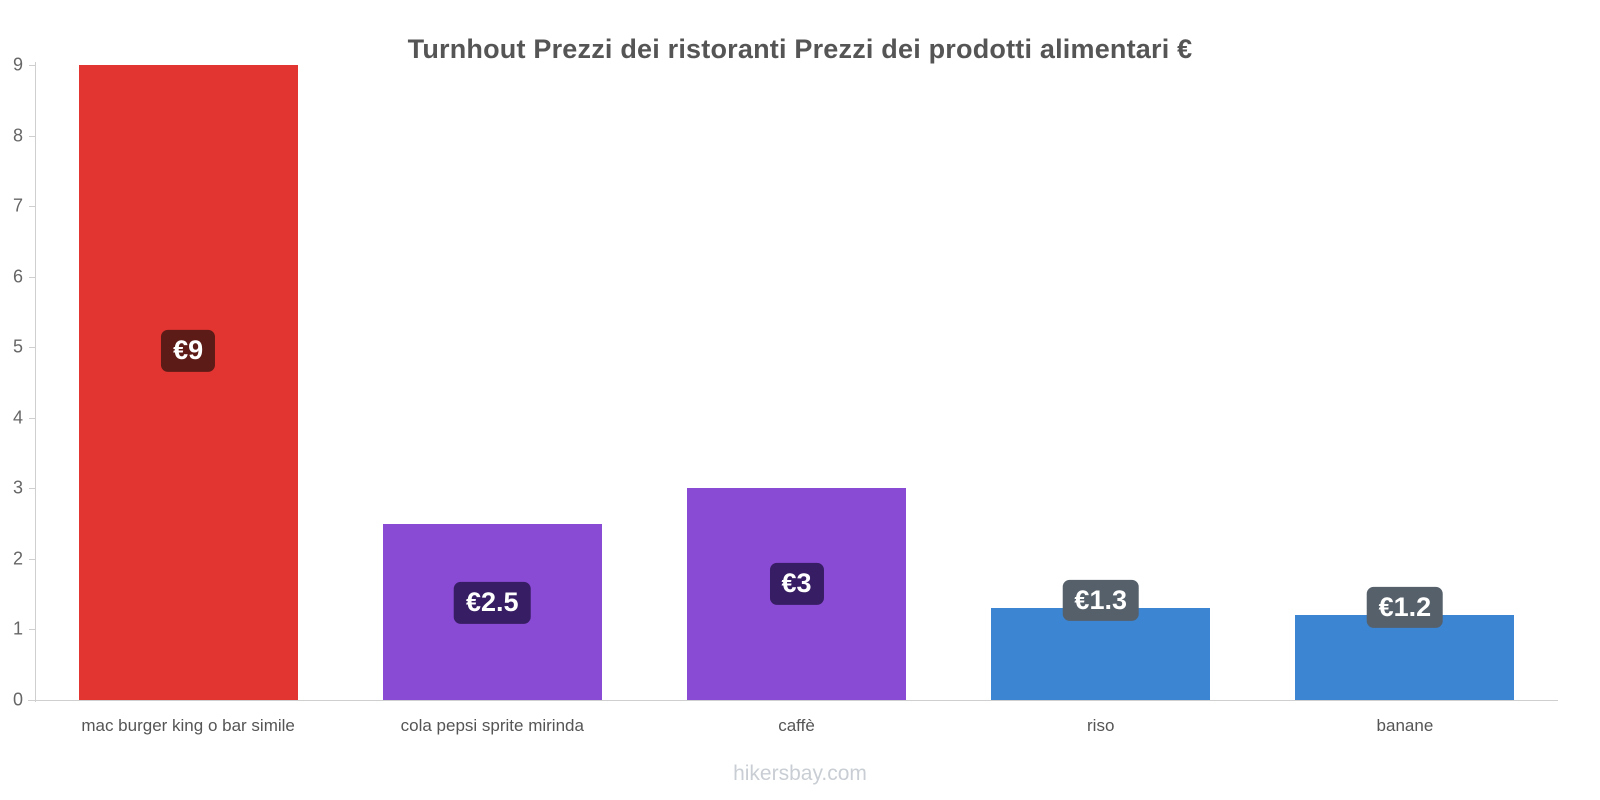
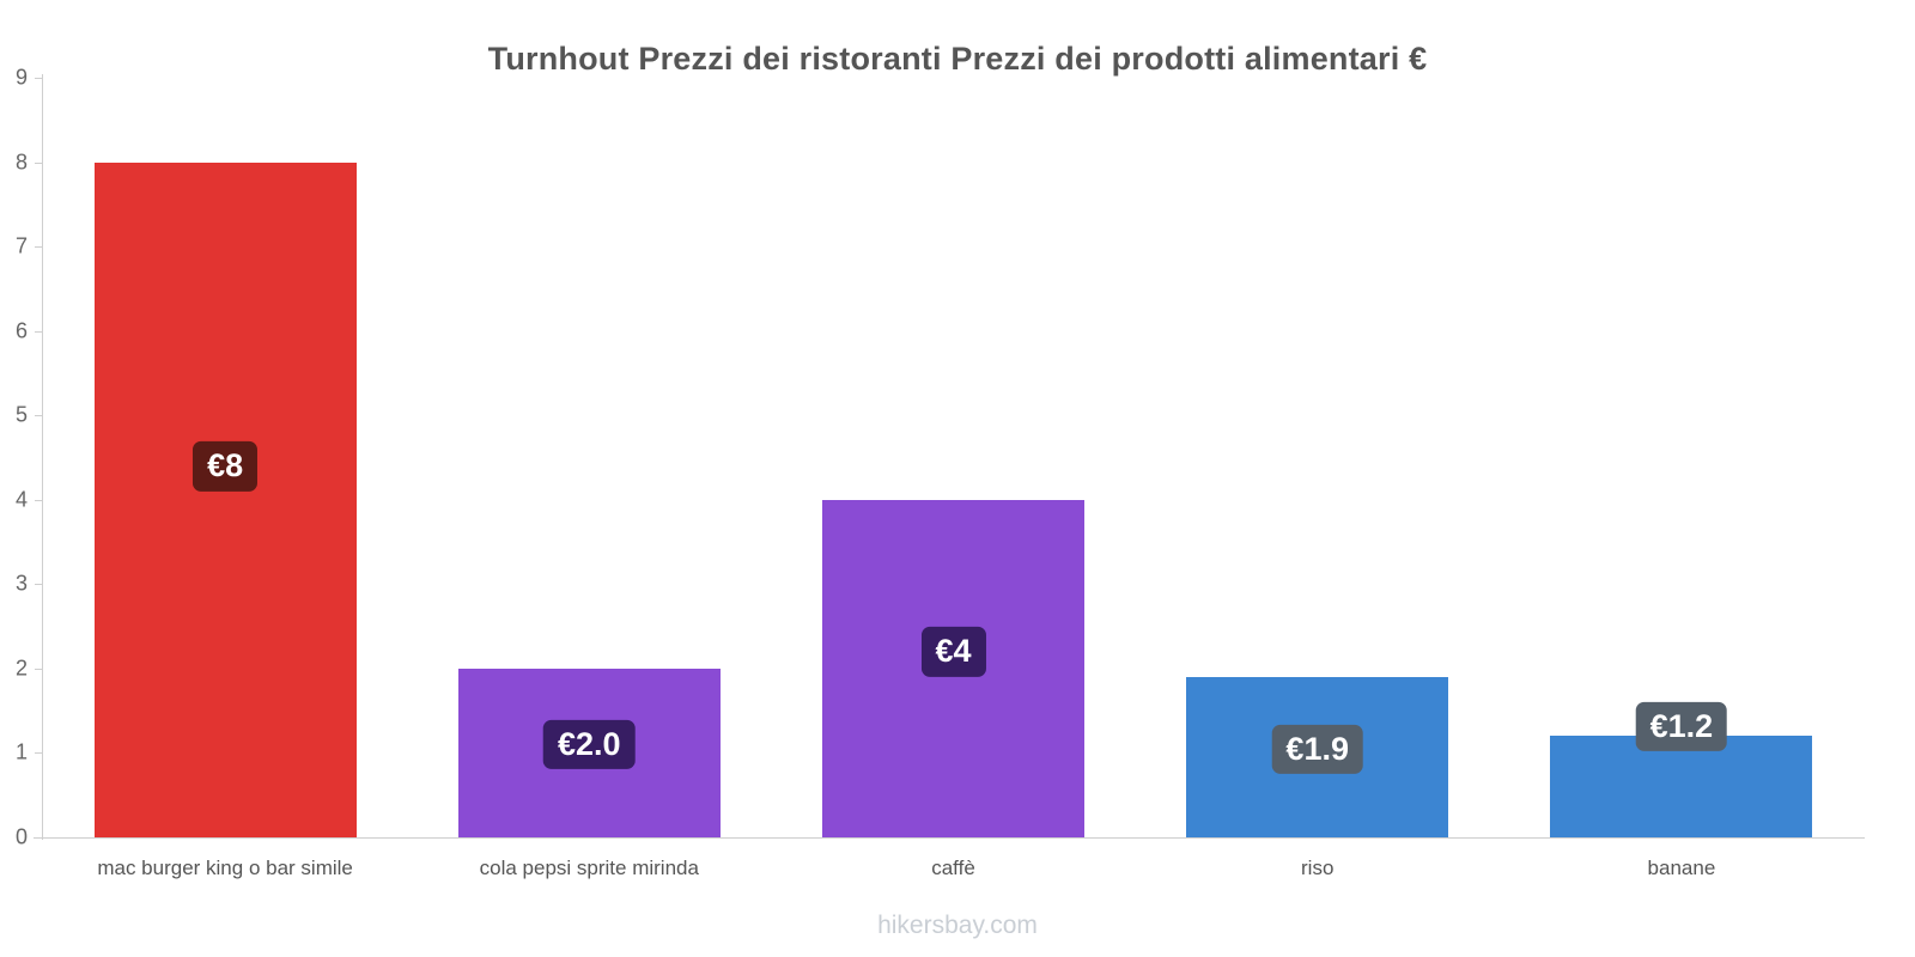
mac burger king o bar simile: €9 -> €8
cola pepsi sprite mirinda: €2.5 -> €2.0
caffè: €3 -> €4
riso: €1.3 -> €1.9
